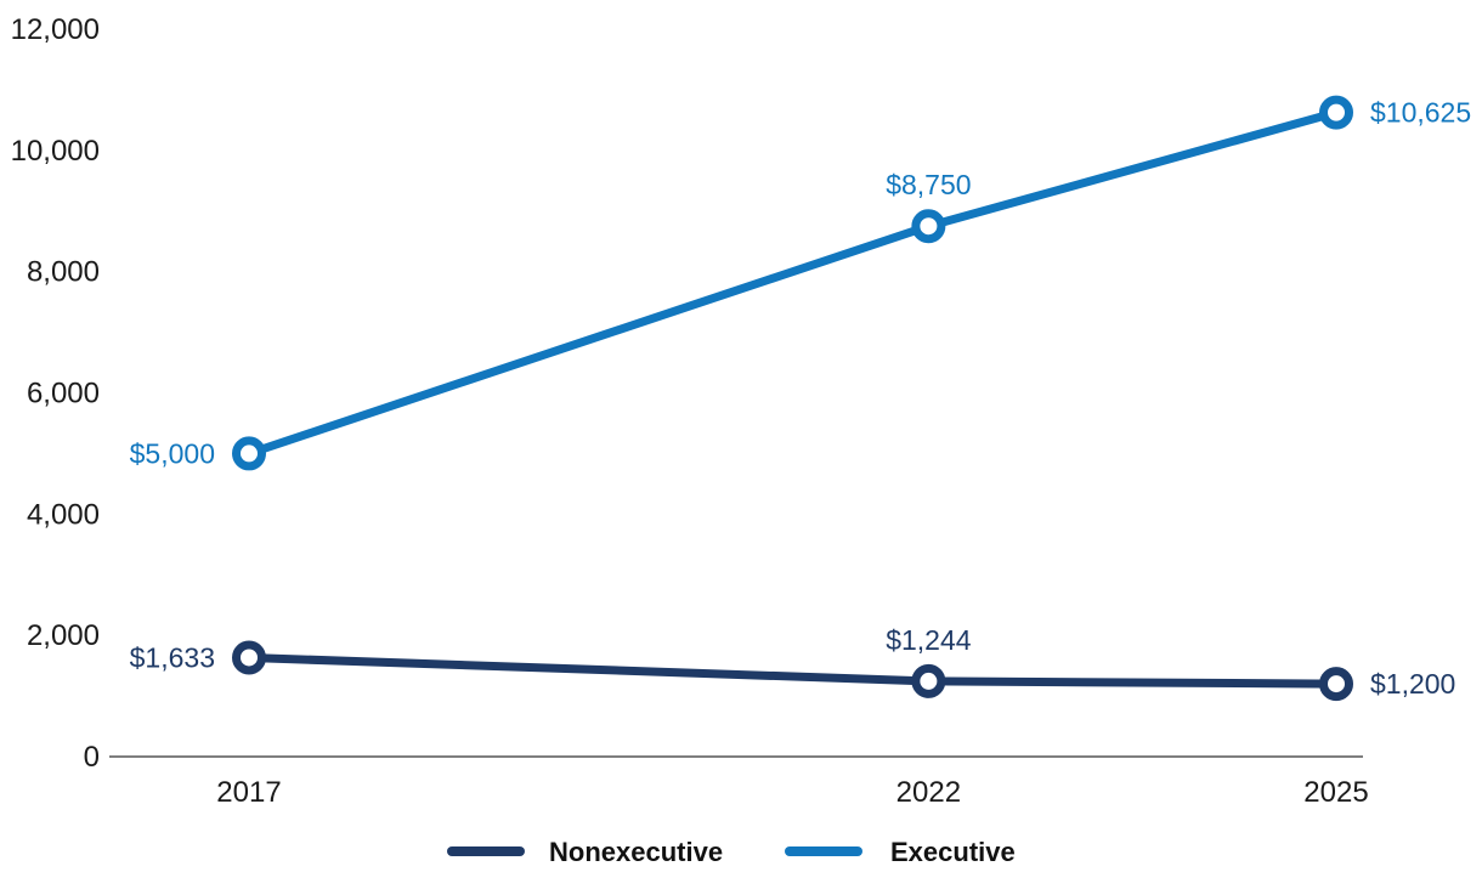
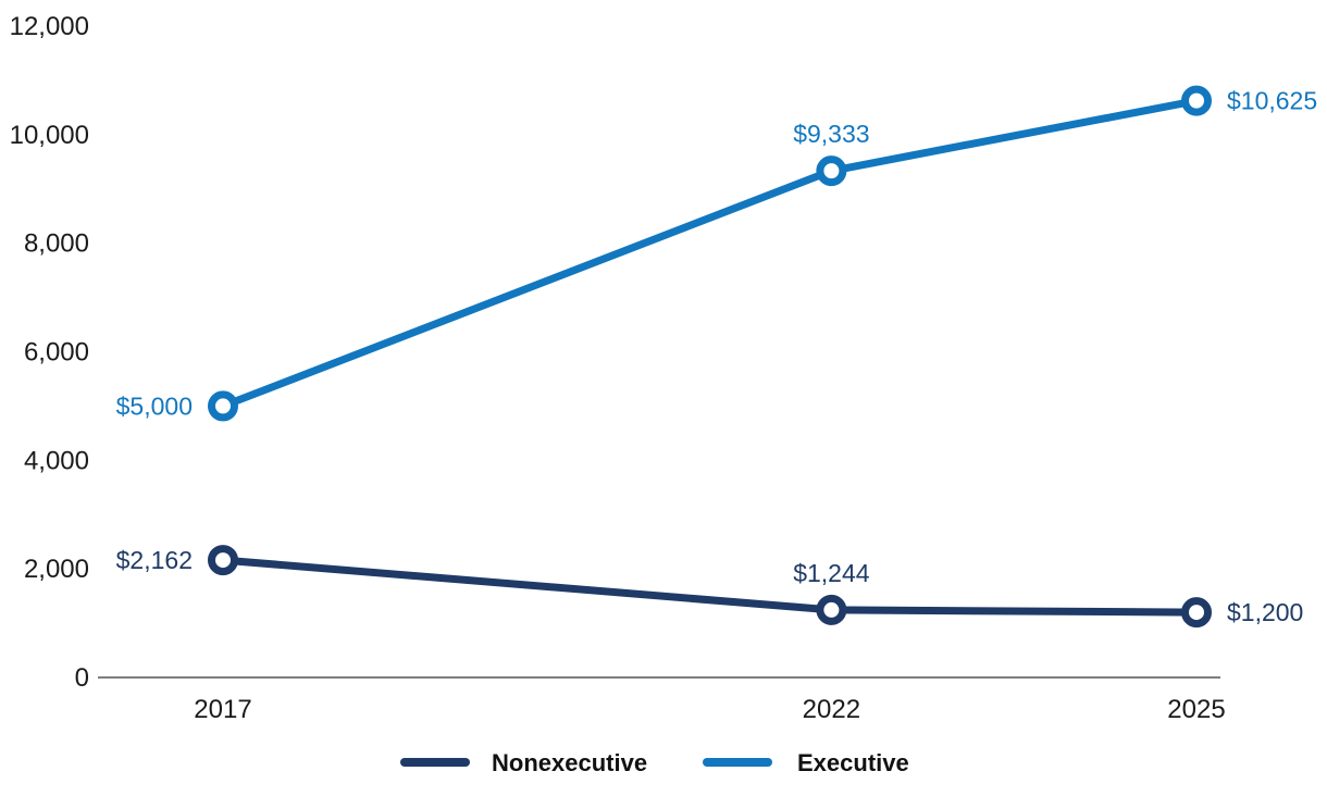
Nonexecutive/2017: $1,633 -> $2,162
Executive/2022: $8,750 -> $9,333
